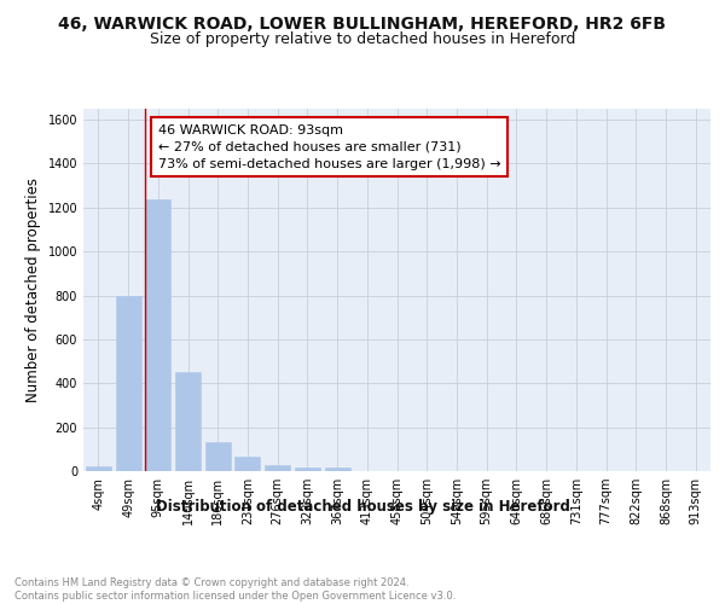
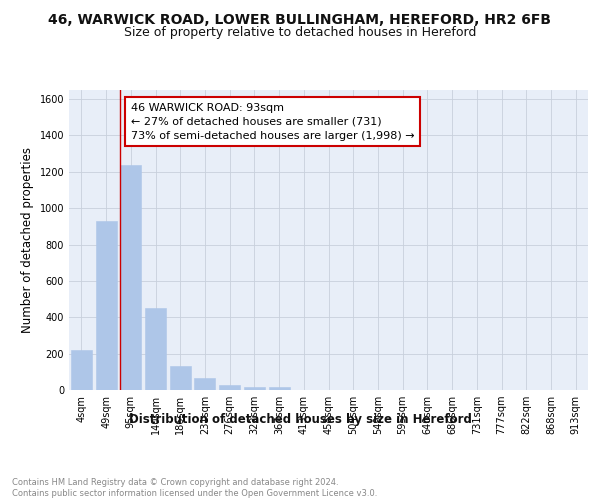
4sqm: 20 -> 220
49sqm: 800 -> 930
